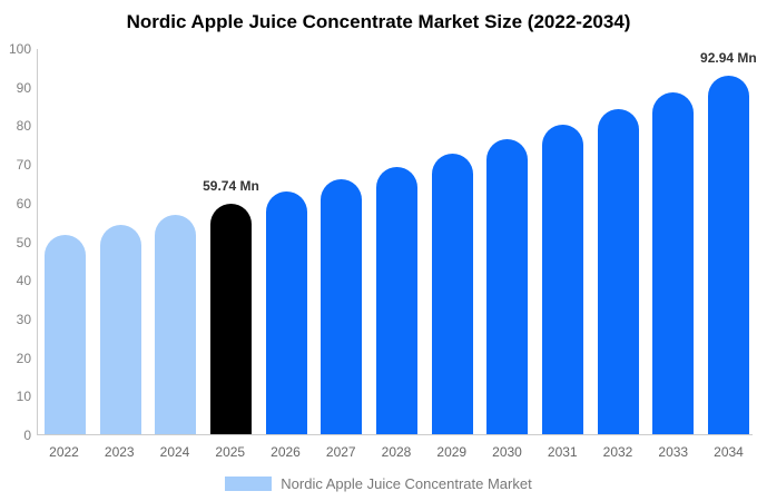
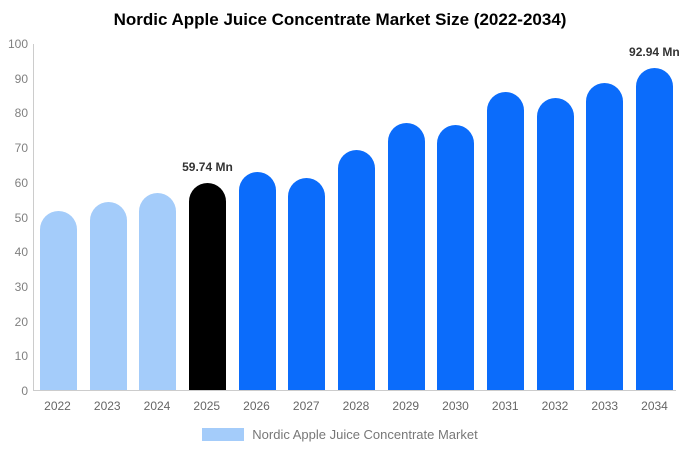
2027: 66 -> 61
2029: 73 -> 77
2031: 80 -> 86
